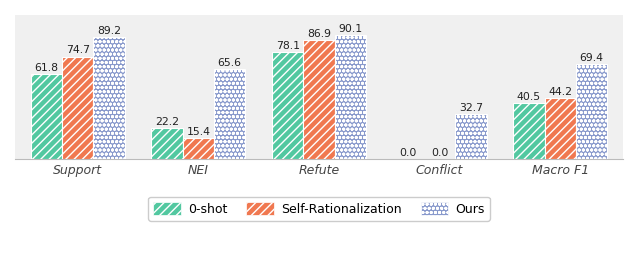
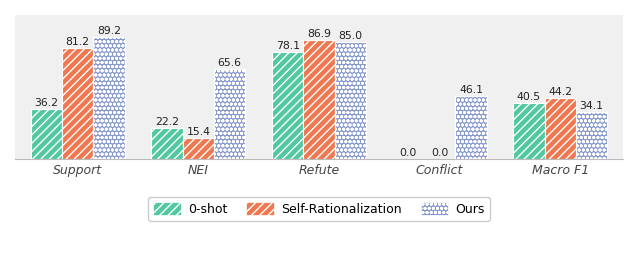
0-shot/Support: 61.8 -> 36.2
Self-Rationalization/Support: 74.7 -> 81.2
Ours/Refute: 90.1 -> 85.0
Ours/Conflict: 32.7 -> 46.1
Ours/Macro F1: 69.4 -> 34.1
